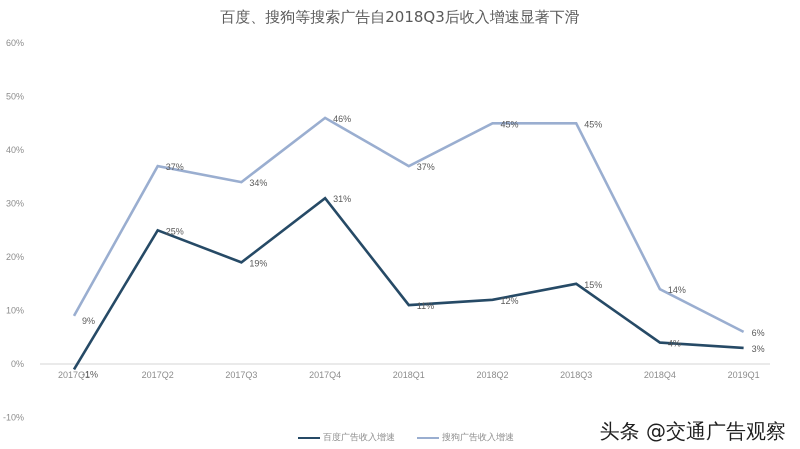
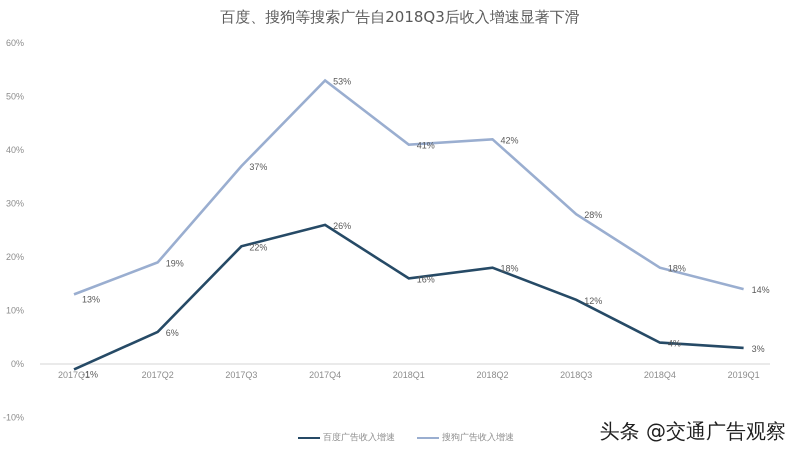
搜狗广告收入增速/2017Q1: 9% -> 13%
百度广告收入增速/2017Q2: 25% -> 6%
搜狗广告收入增速/2017Q2: 37% -> 19%
百度广告收入增速/2017Q3: 19% -> 22%
搜狗广告收入增速/2017Q3: 34% -> 37%
百度广告收入增速/2017Q4: 31% -> 26%
搜狗广告收入增速/2017Q4: 46% -> 53%
百度广告收入增速/2018Q1: 11% -> 16%
搜狗广告收入增速/2018Q1: 37% -> 41%
百度广告收入增速/2018Q2: 12% -> 18%
搜狗广告收入增速/2018Q2: 45% -> 42%
百度广告收入增速/2018Q3: 15% -> 12%
搜狗广告收入增速/2018Q3: 45% -> 28%
搜狗广告收入增速/2018Q4: 14% -> 18%
搜狗广告收入增速/2019Q1: 6% -> 14%
